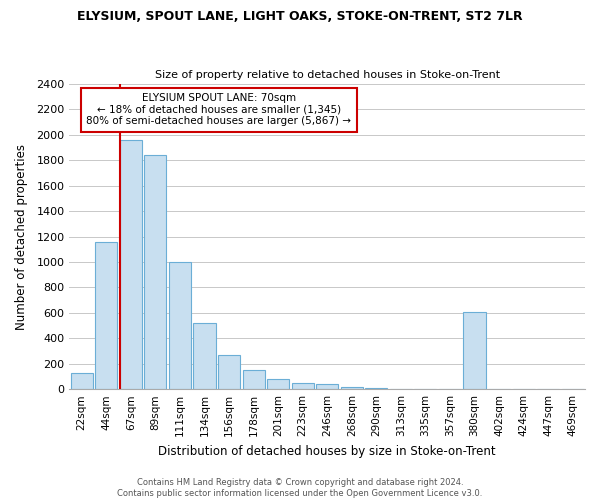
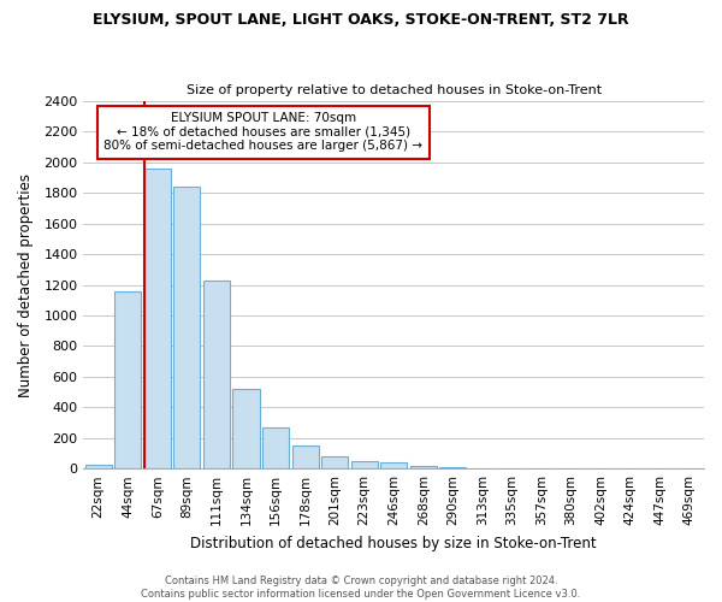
22sqm: 130 -> 20
111sqm: 1000 -> 1220
380sqm: 610 -> 0
